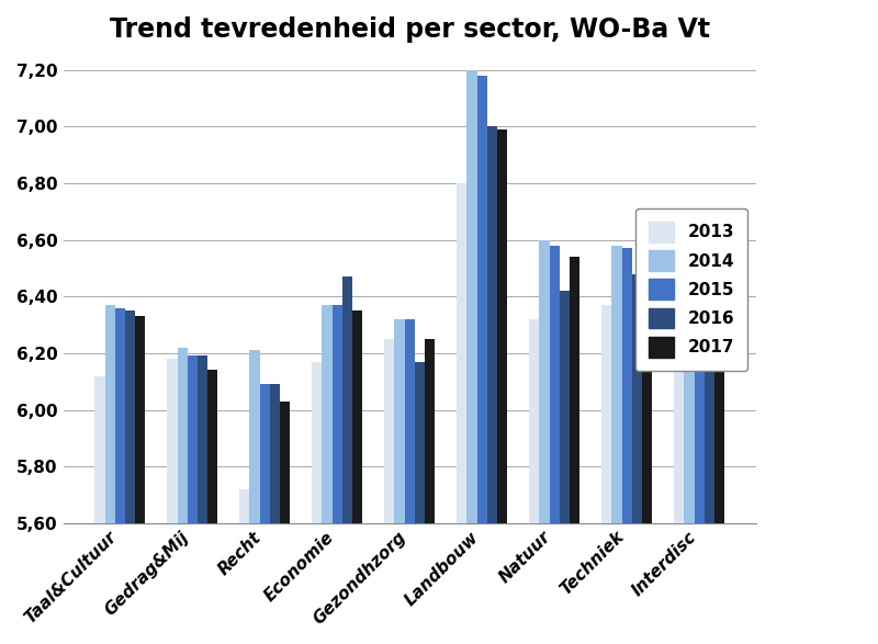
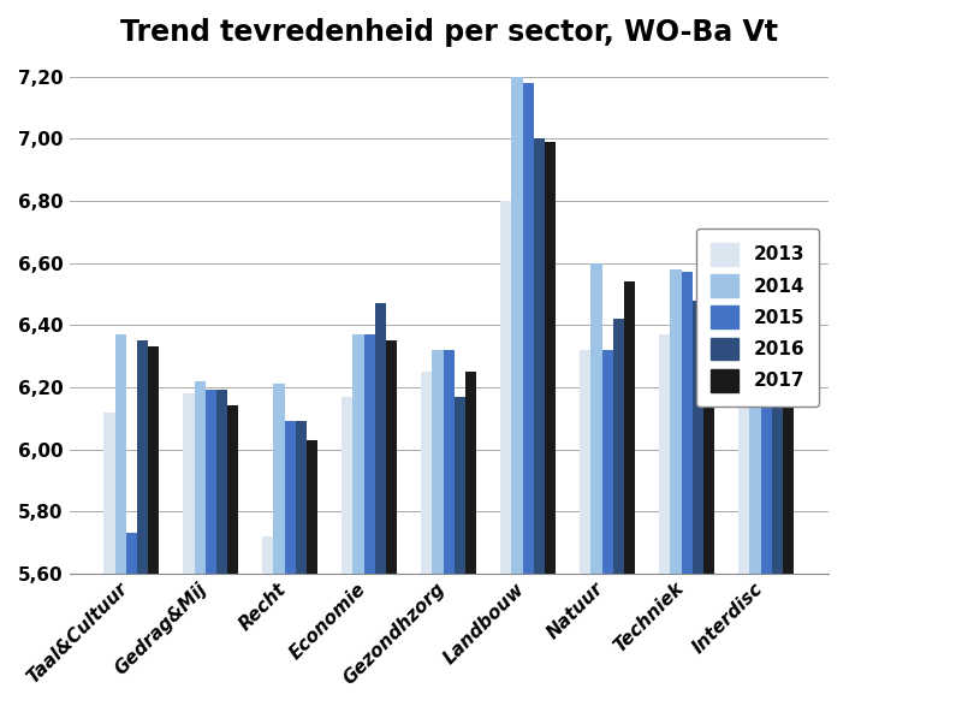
2015/Taal&Cultuur: 6,36 -> 5,73
2015/Natuur: 6,58 -> 6,32
